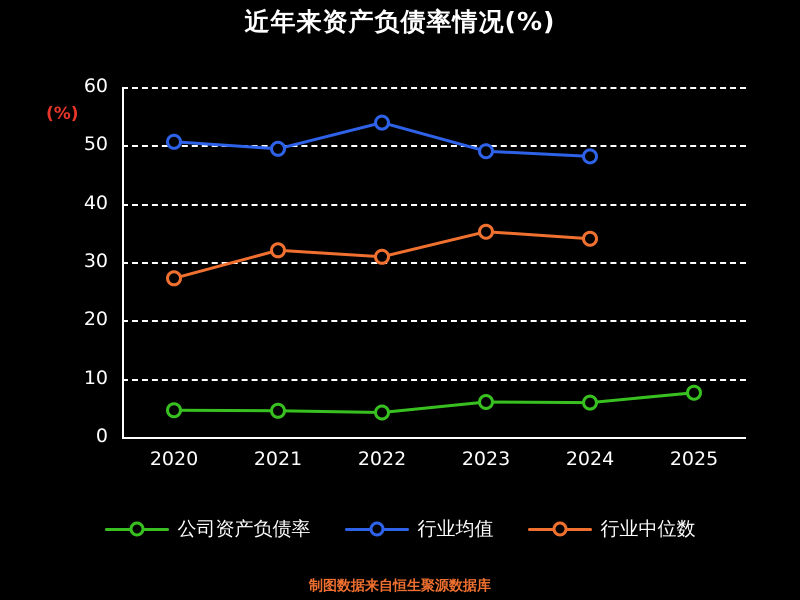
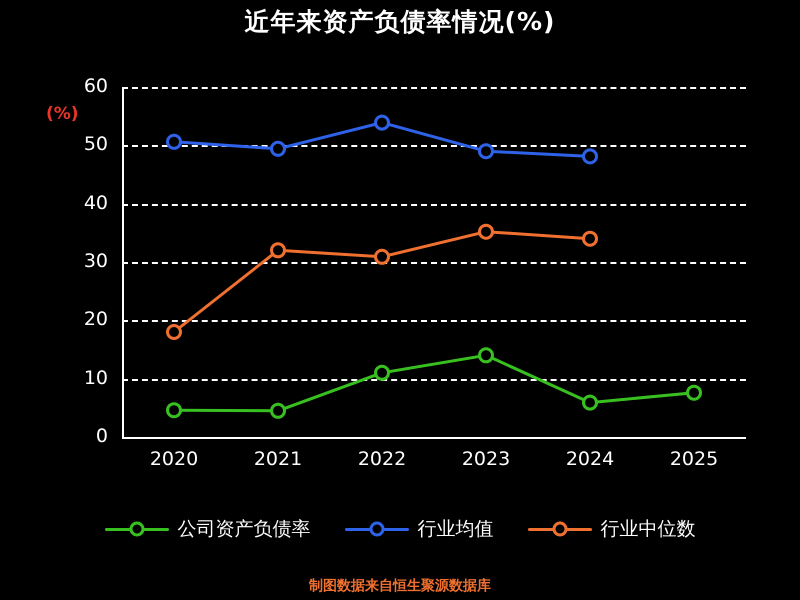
行业中位数/2020: 27 -> 18
公司资产负债率/2022: 4 -> 11
公司资产负债率/2023: 6 -> 14
